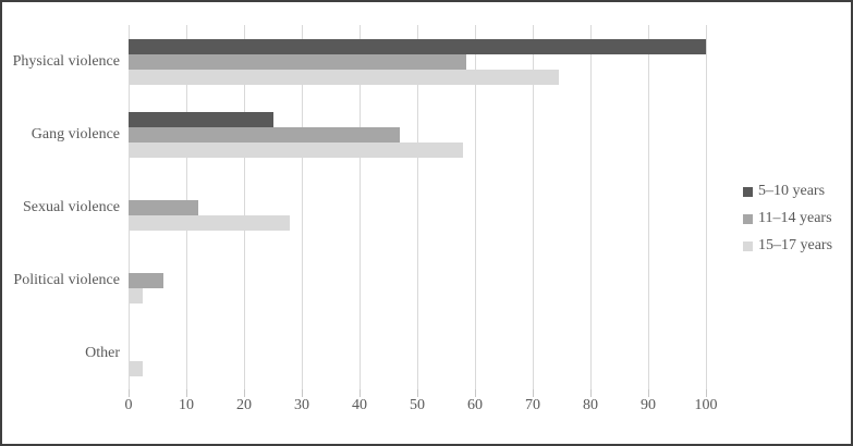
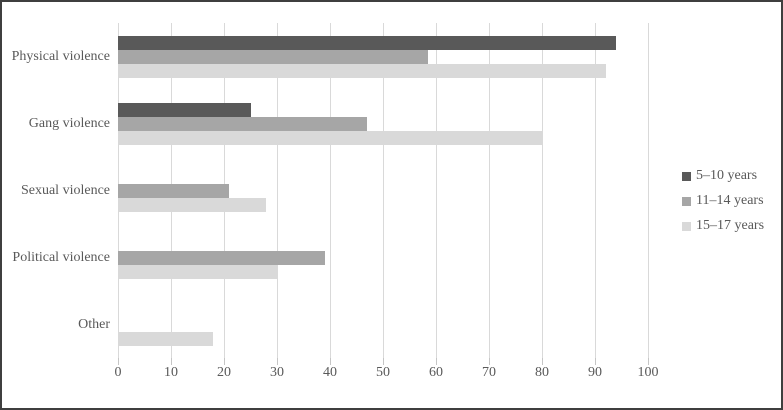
5–10 years/Physical violence: 100 -> 94
15–17 years/Physical violence: 74 -> 92
15–17 years/Gang violence: 58 -> 80
11–14 years/Sexual violence: 12 -> 21
11–14 years/Political violence: 6 -> 39
15–17 years/Political violence: 2 -> 30
15–17 years/Other: 2 -> 18
